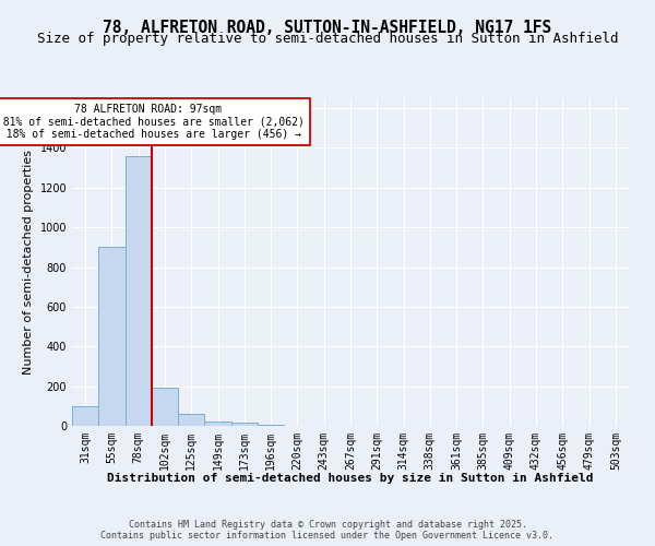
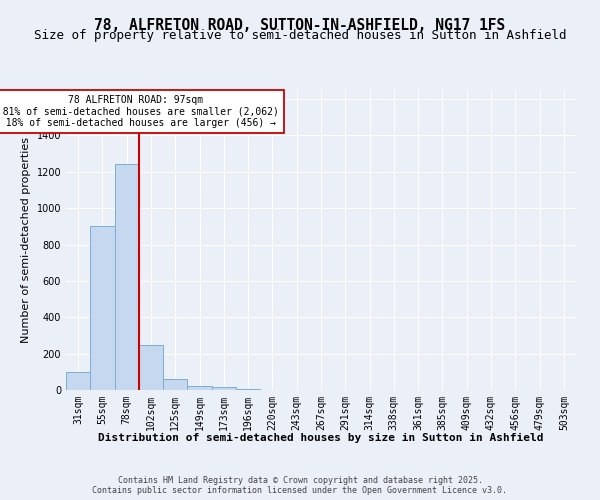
78sqm: 1360 -> 1240
102sqm: 190 -> 240
